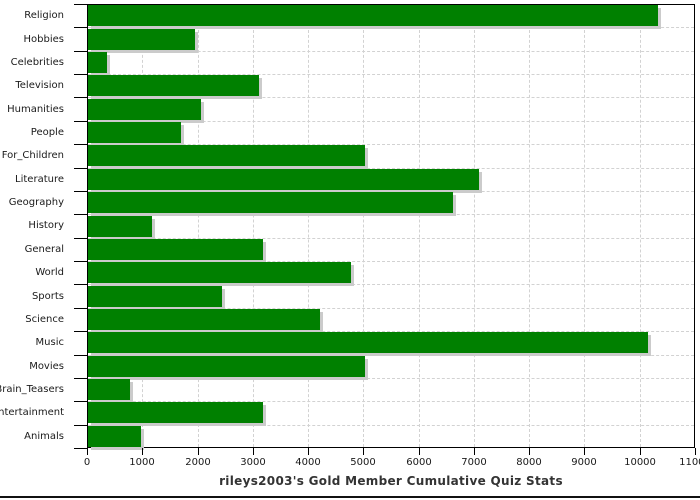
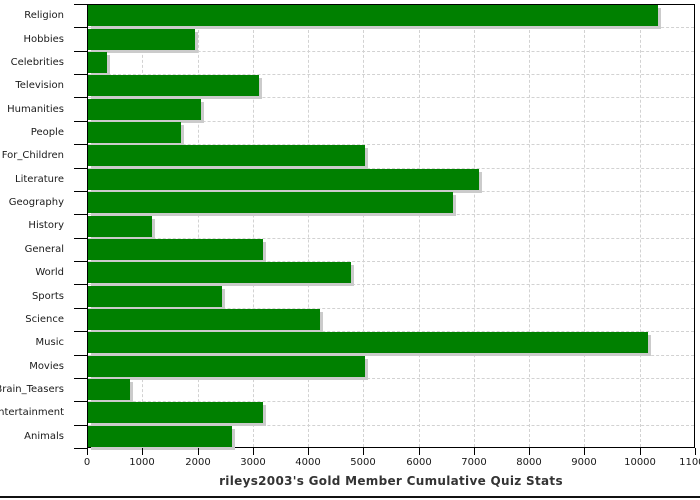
Animals: 1000 -> 2600
